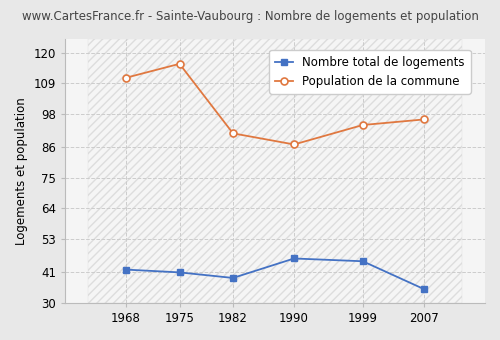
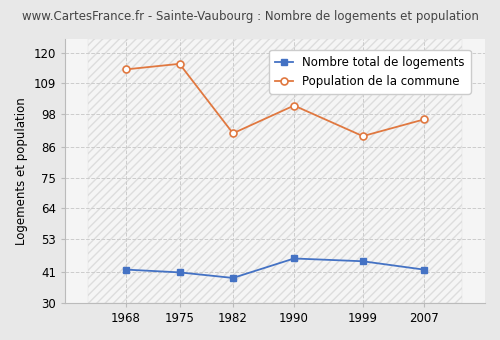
Population de la commune/1968: 111 -> 114
Population de la commune/1990: 87 -> 101
Population de la commune/1999: 94 -> 90
Nombre total de logements/2007: 35 -> 42
